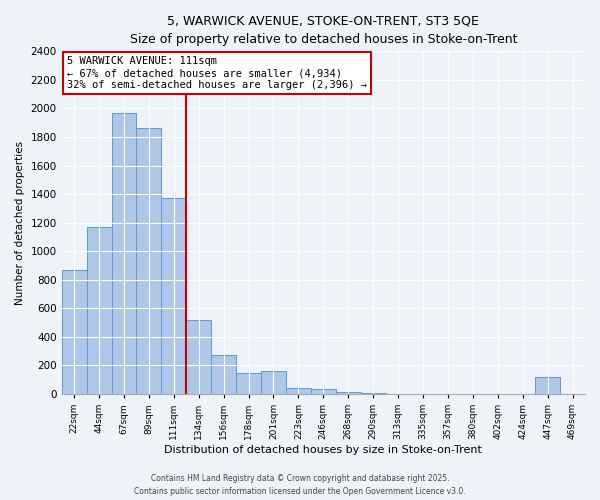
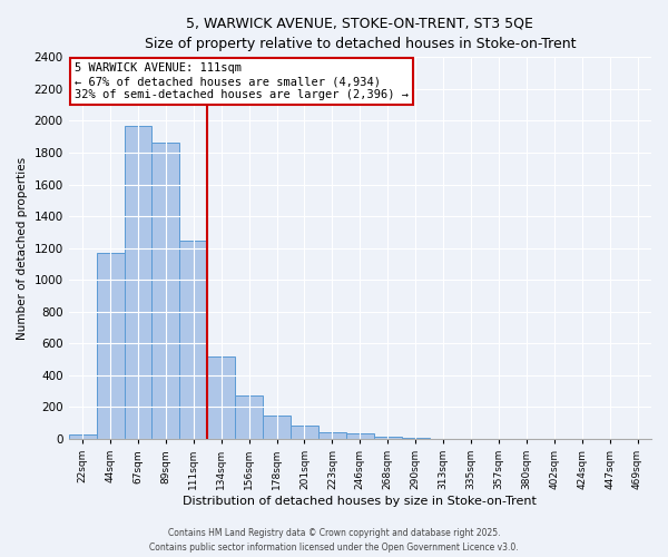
22sqm: 870 -> 20
111sqm: 1370 -> 1250
201sqm: 160 -> 80
447sqm: 120 -> 0
